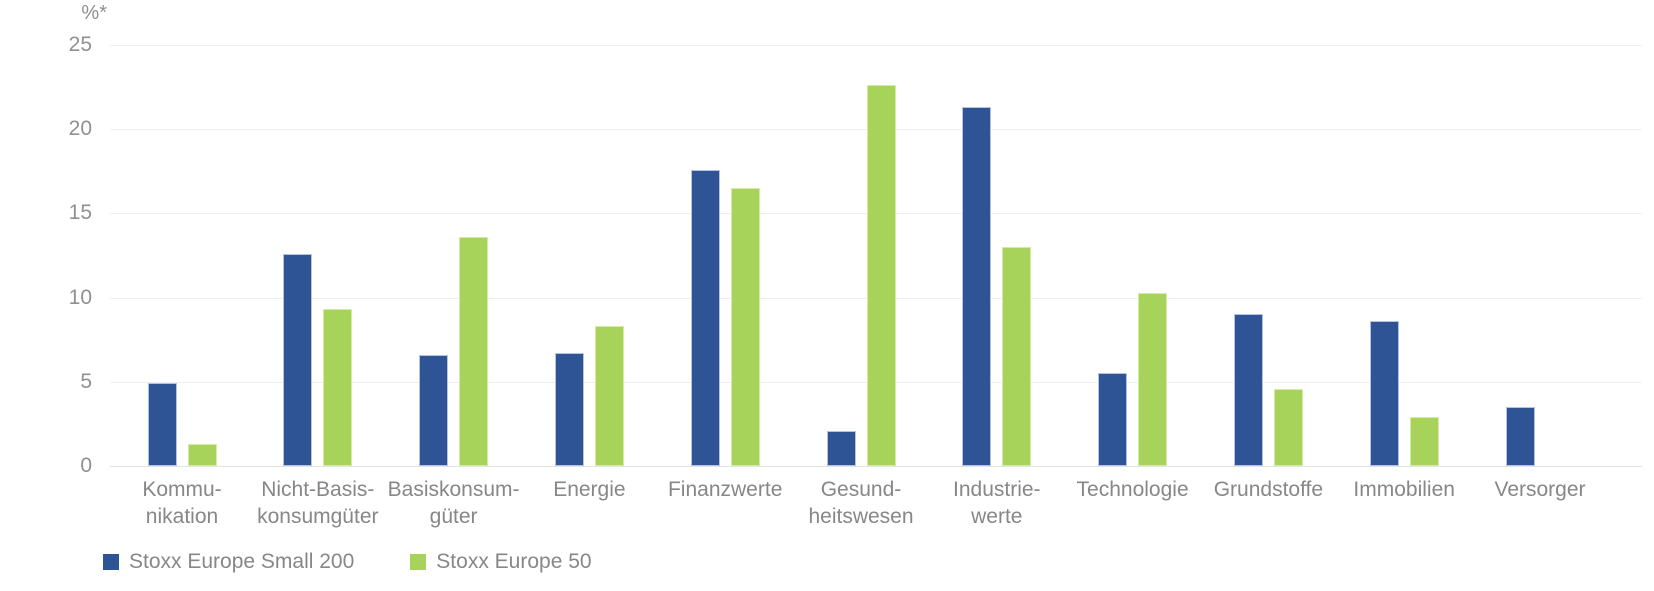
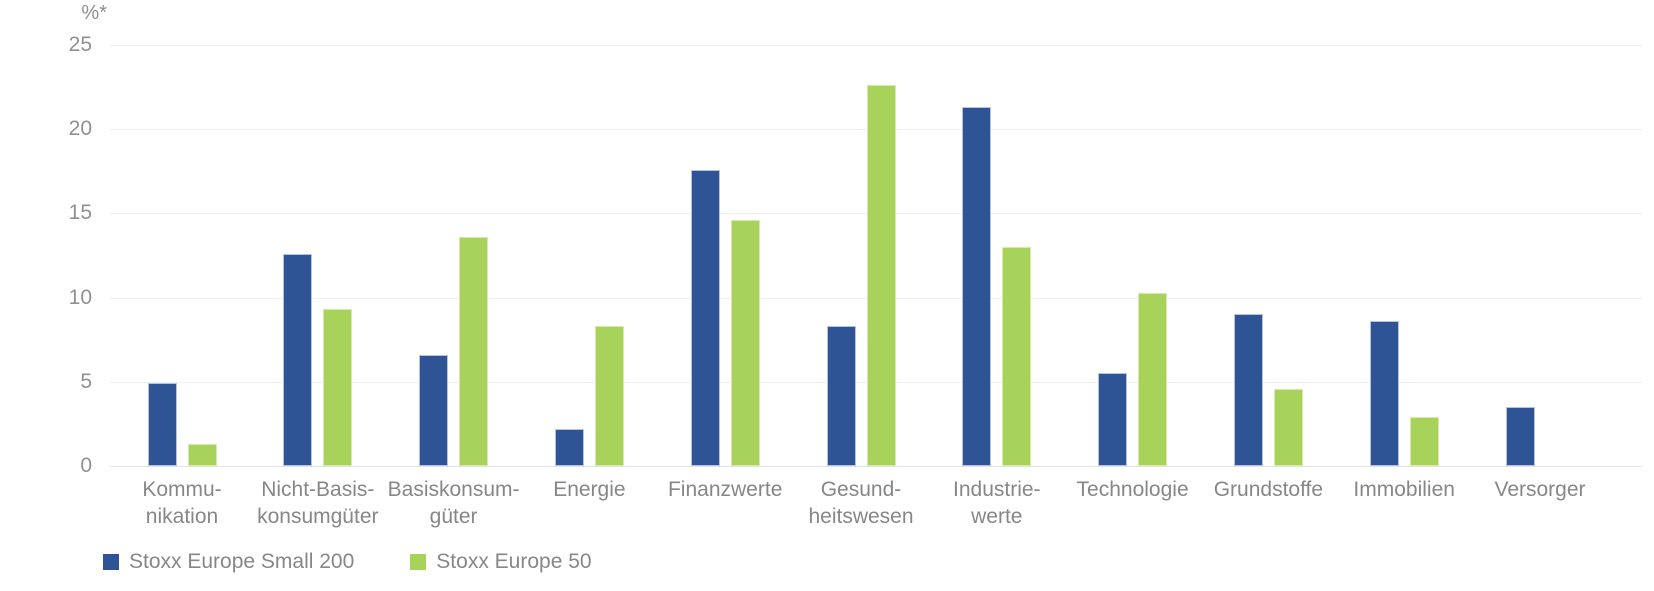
Stoxx Europe Small 200/Energie: 6.7 -> 2.2
Stoxx Europe 50/Finanzwerte: 16.5 -> 14.6
Stoxx Europe Small 200/Gesund- heitswesen: 2.1 -> 8.3
